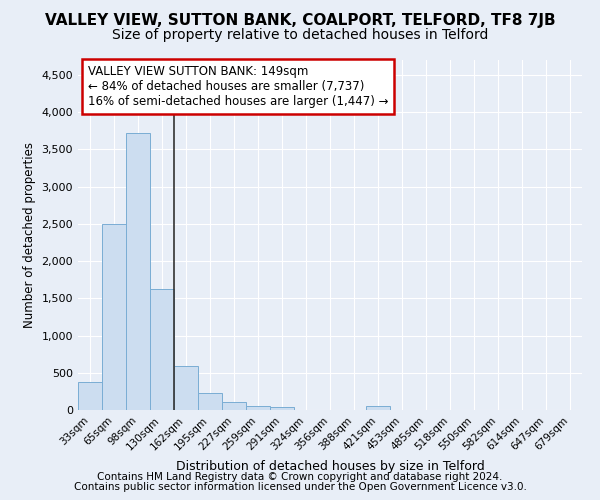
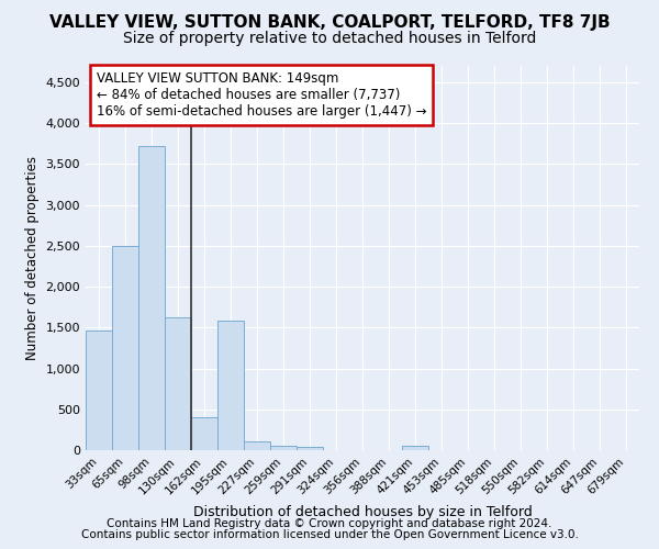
33sqm: 370 -> 1,460
162sqm: 590 -> 400
195sqm: 220 -> 1,580
